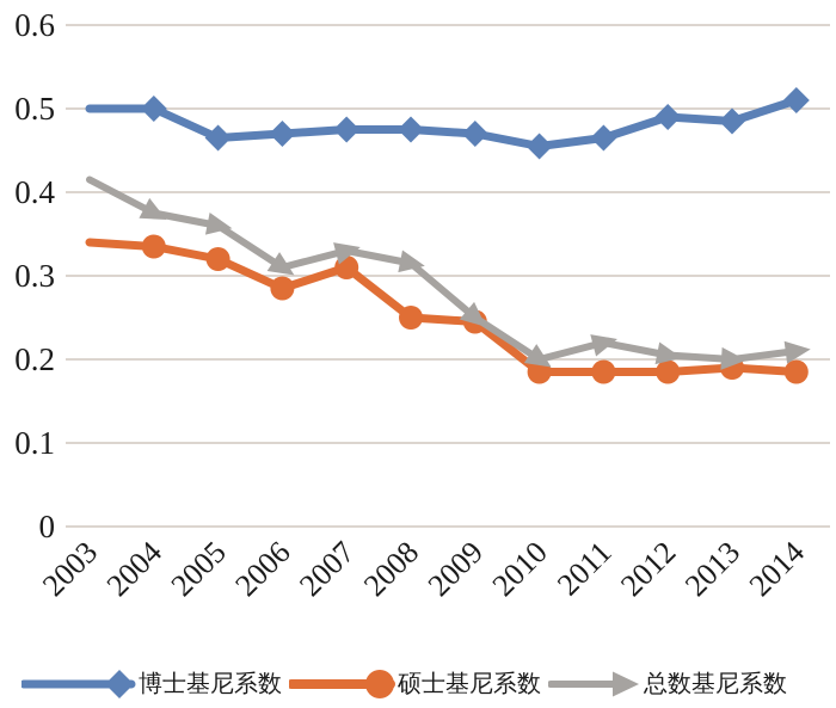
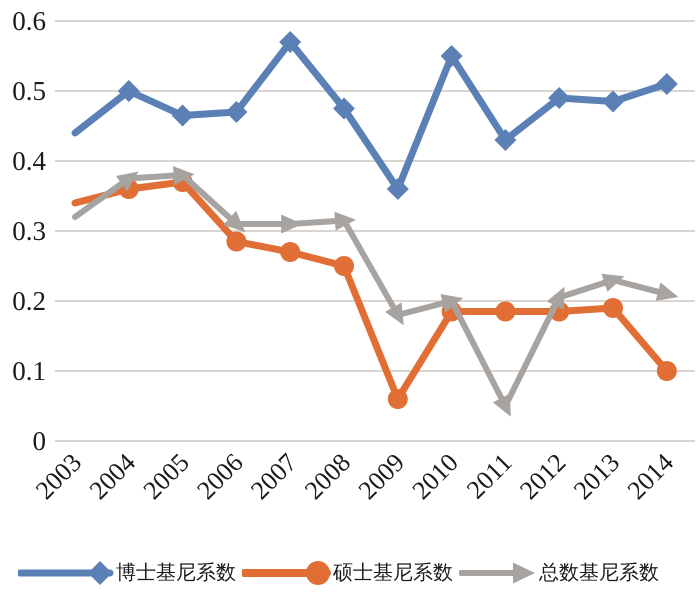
博士基尼系数/2003: 0.50 -> 0.44
总数基尼系数/2003: 0.41 -> 0.32
硕士基尼系数/2004: 0.34 -> 0.36
硕士基尼系数/2005: 0.32 -> 0.37
总数基尼系数/2005: 0.36 -> 0.38
博士基尼系数/2007: 0.47 -> 0.57
硕士基尼系数/2007: 0.31 -> 0.27
总数基尼系数/2007: 0.33 -> 0.31
博士基尼系数/2009: 0.47 -> 0.36
硕士基尼系数/2009: 0.24 -> 0.06
总数基尼系数/2009: 0.25 -> 0.18
博士基尼系数/2010: 0.46 -> 0.55
博士基尼系数/2011: 0.47 -> 0.43
总数基尼系数/2011: 0.22 -> 0.05
总数基尼系数/2013: 0.20 -> 0.23
硕士基尼系数/2014: 0.18 -> 0.10
